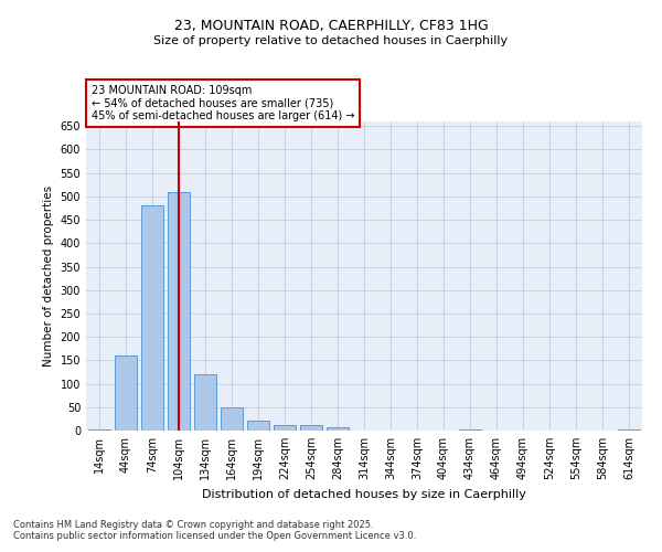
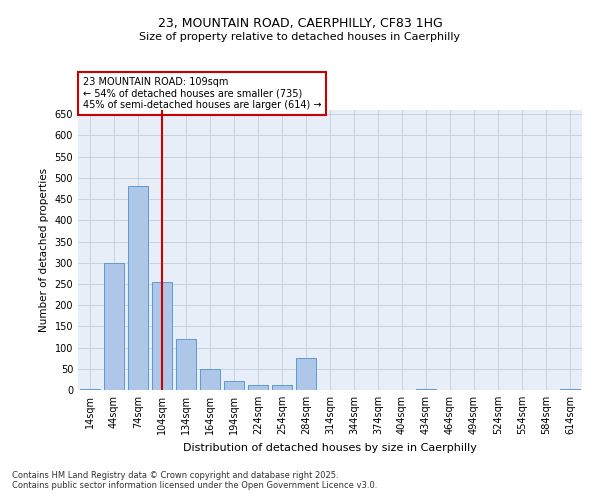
44sqm: 160 -> 300
104sqm: 510 -> 255
284sqm: 8 -> 75
